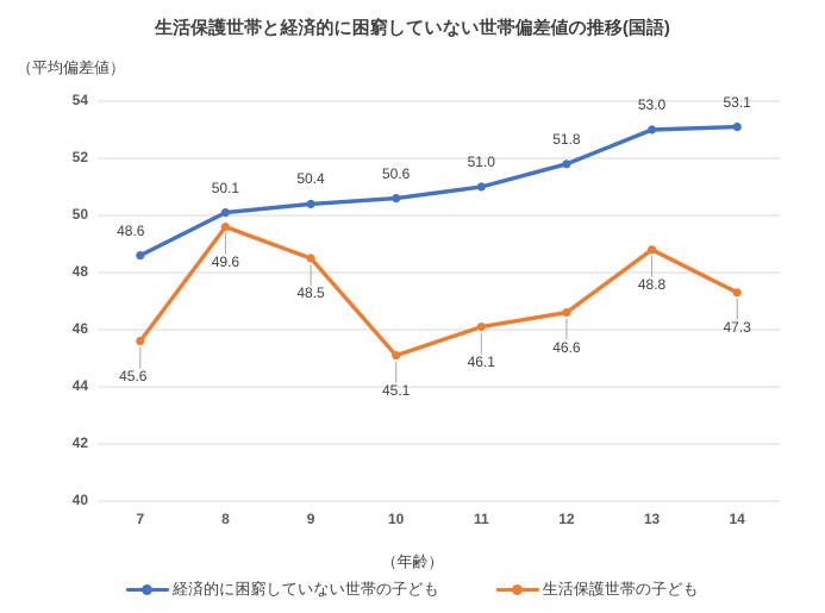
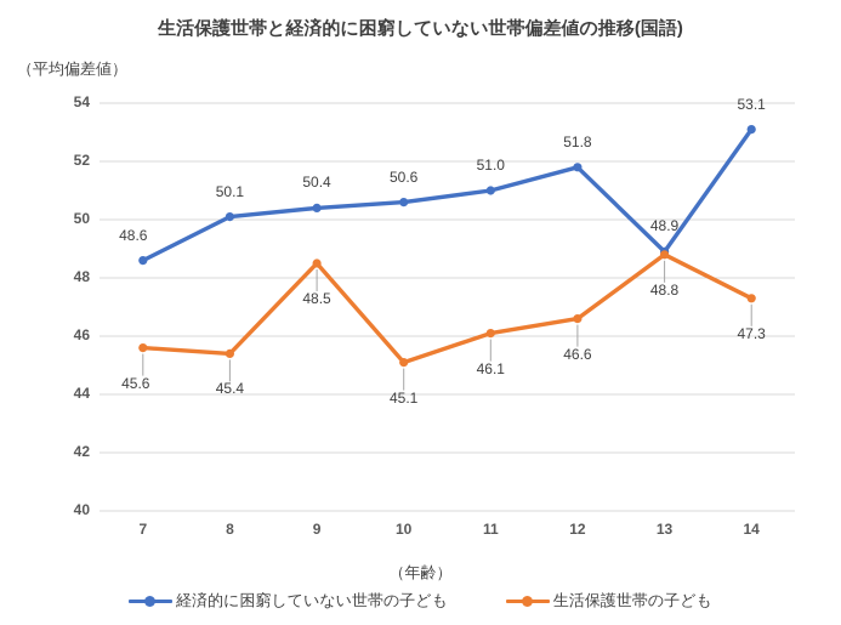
生活保護世帯の子ども/8: 49.6 -> 45.4
経済的に困窮していない世帯の子ども/13: 53.0 -> 48.9
